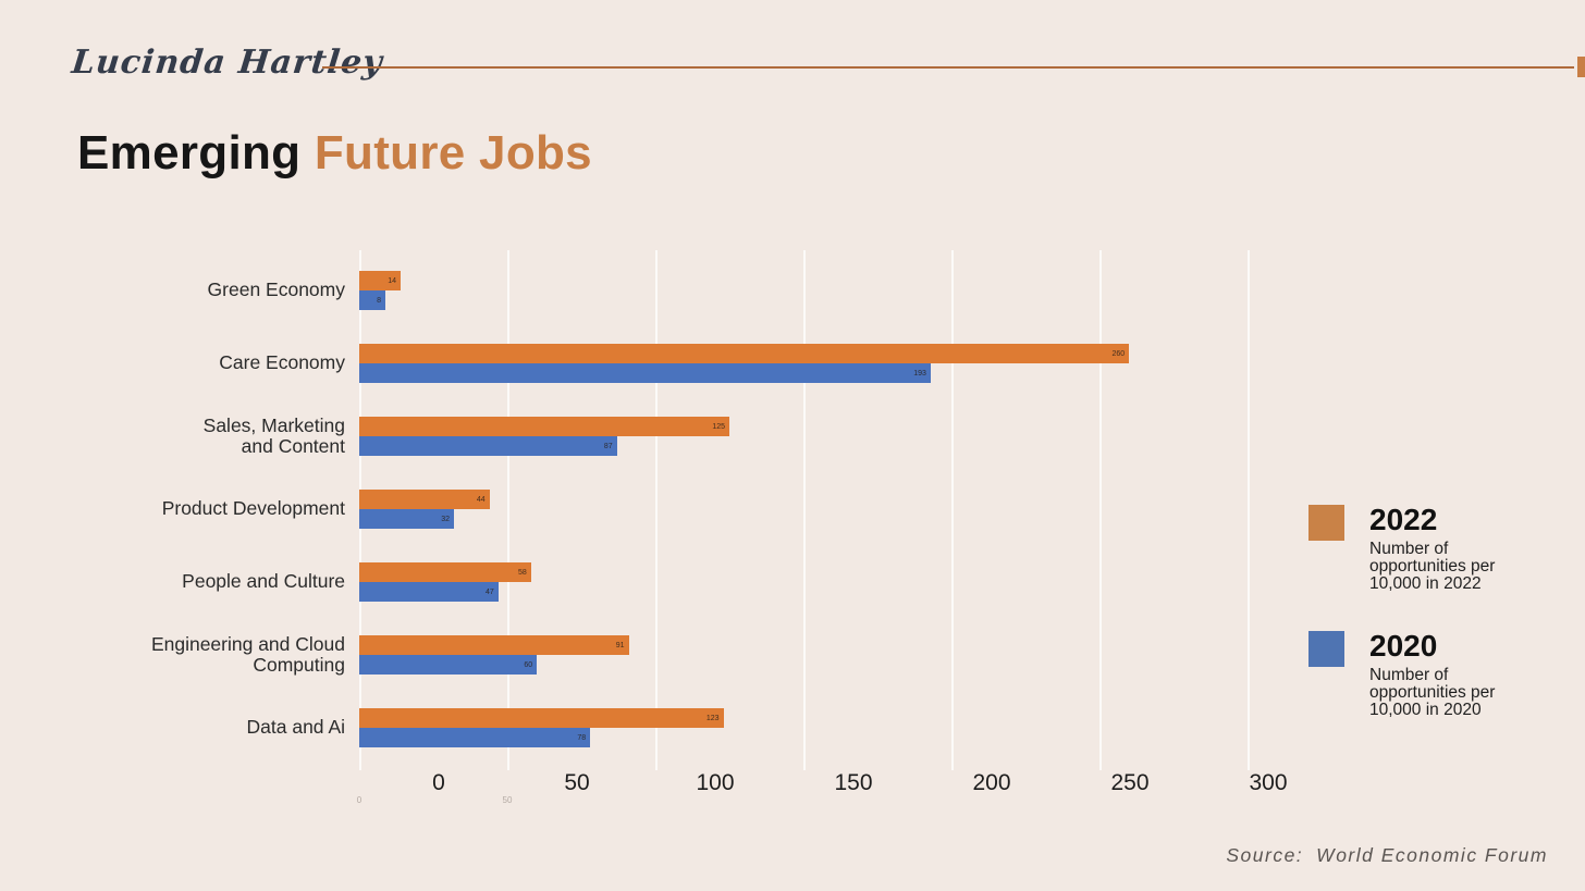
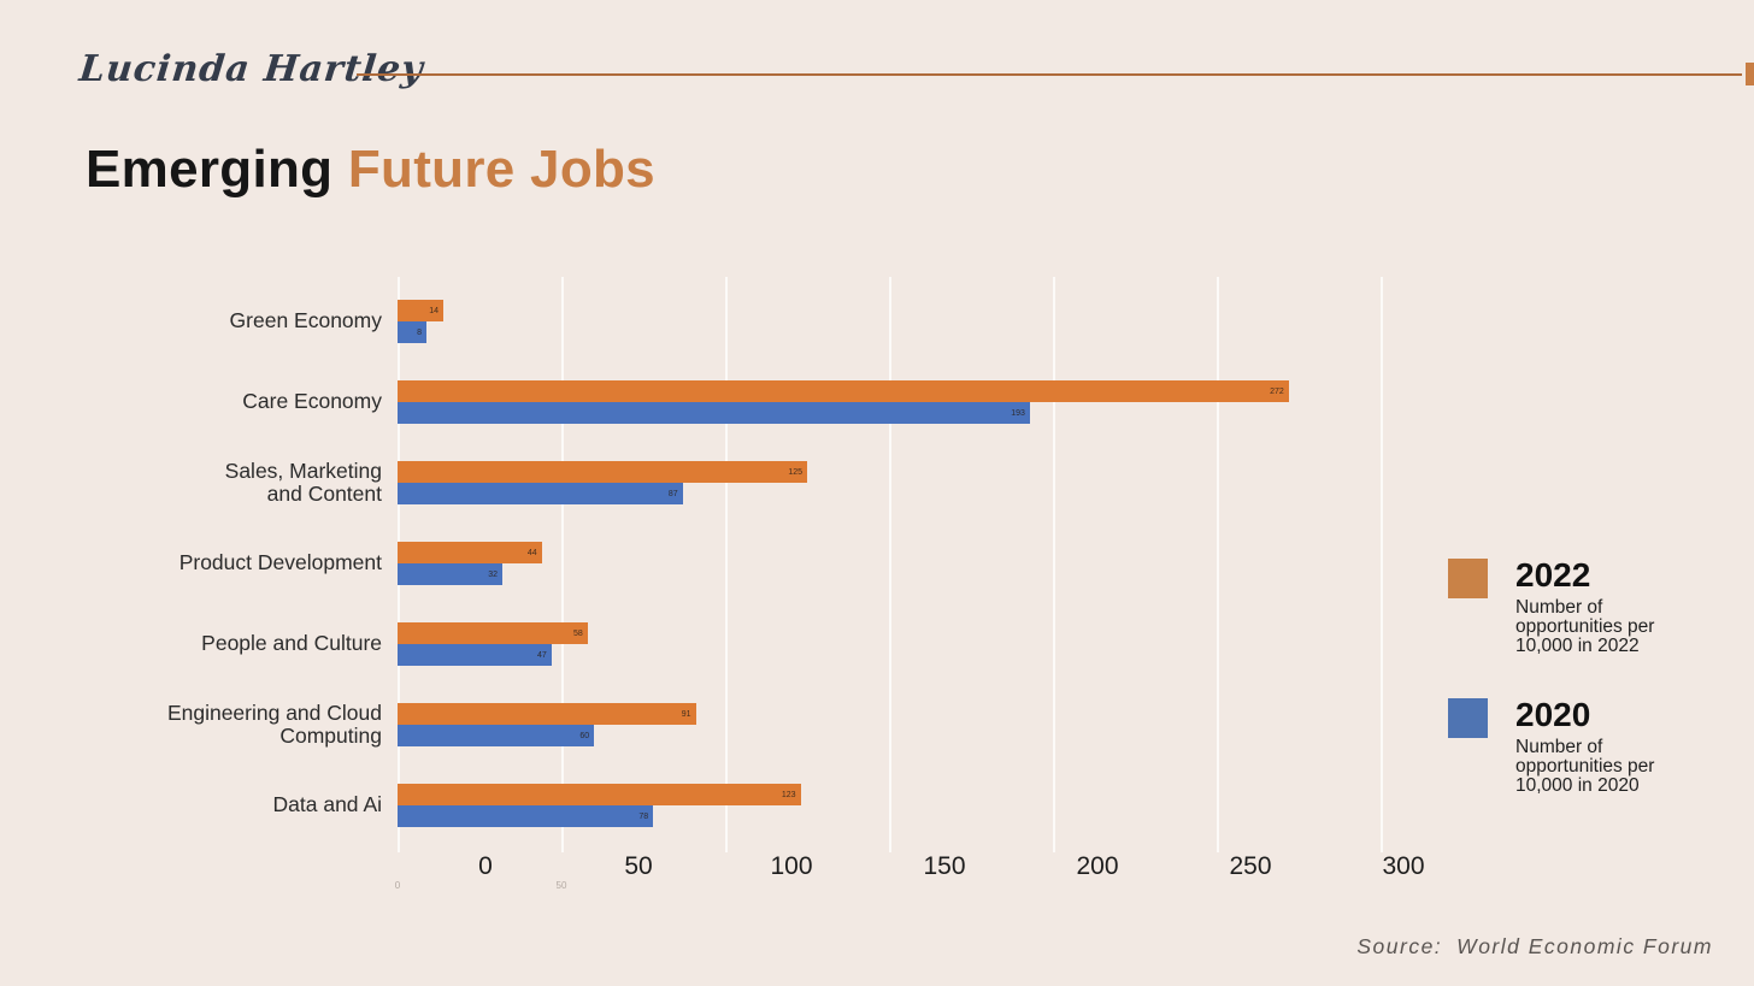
2022/Care Economy: 260 -> 272
